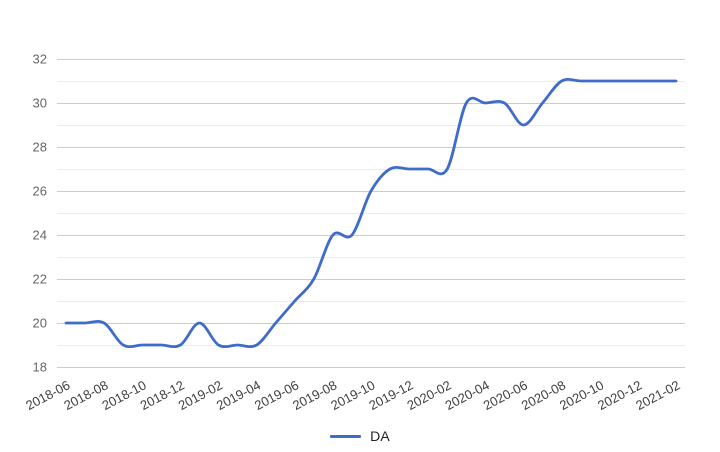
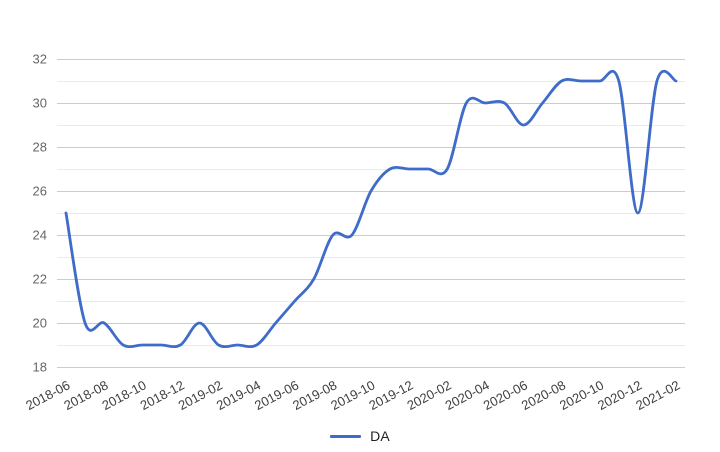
2018-06: 20 -> 25
2020-12: 31 -> 25
